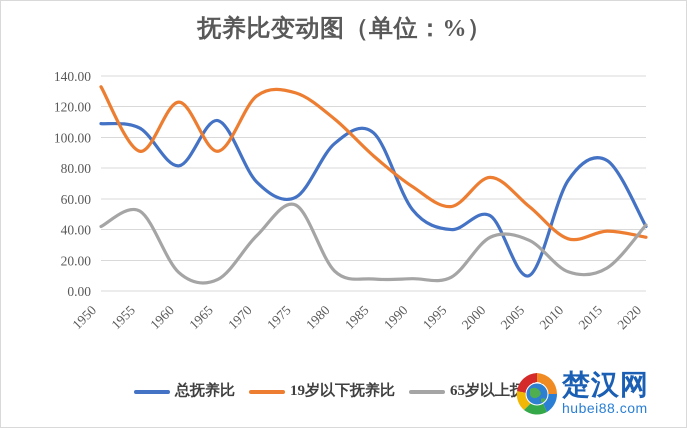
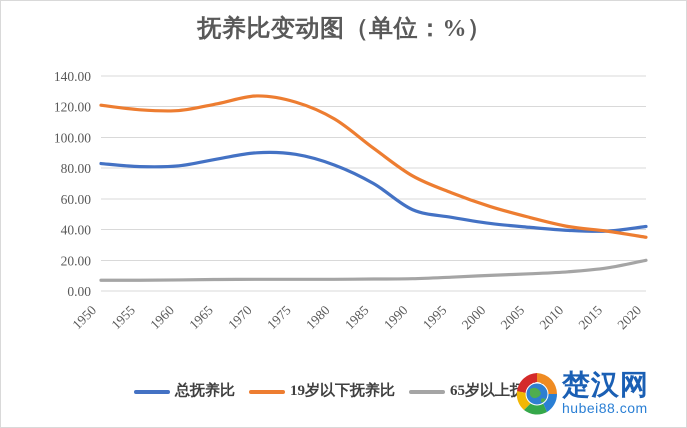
总抚养比/1950: 109 -> 83
19岁以下抚养比/1950: 133 -> 121
65岁以上抚养比/1950: 42 -> 7
总抚养比/1955: 106 -> 81
19岁以下抚养比/1955: 91 -> 118
65岁以上抚养比/1955: 52 -> 7
19岁以下抚养比/1960: 123 -> 118
65岁以上抚养比/1960: 12 -> 7
总抚养比/1965: 111 -> 86
19岁以下抚养比/1965: 91 -> 122
总抚养比/1970: 71 -> 90
65岁以上抚养比/1970: 36 -> 8
总抚养比/1975: 61 -> 89
19岁以下抚养比/1975: 129 -> 123
65岁以上抚养比/1975: 56 -> 8
总抚养比/1980: 96 -> 82
65岁以上抚养比/1980: 13 -> 8
总抚养比/1985: 103 -> 70
19岁以下抚养比/1985: 88 -> 93
19岁以下抚养比/1990: 68 -> 75
总抚养比/1995: 40 -> 48
19岁以下抚养比/1995: 55 -> 64
总抚养比/2000: 49 -> 44
19岁以下抚养比/2000: 74 -> 55
65岁以上抚养比/2000: 35 -> 10
总抚养比/2005: 10 -> 42
19岁以下抚养比/2005: 55 -> 48
65岁以上抚养比/2005: 33 -> 11
总抚养比/2010: 72 -> 40
19岁以下抚养比/2010: 34 -> 42
总抚养比/2015: 85 -> 39
65岁以上抚养比/2020: 43 -> 20
